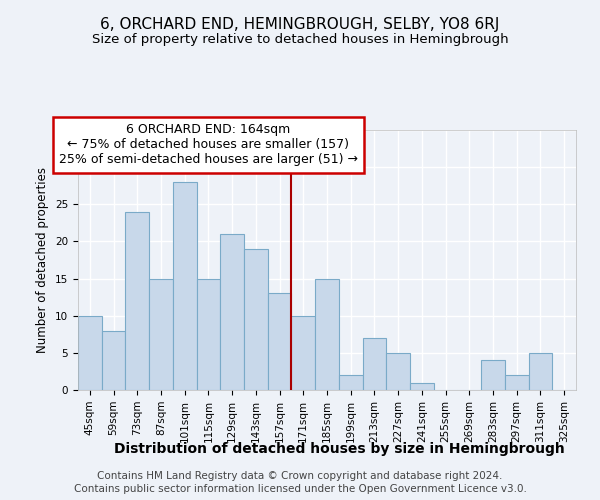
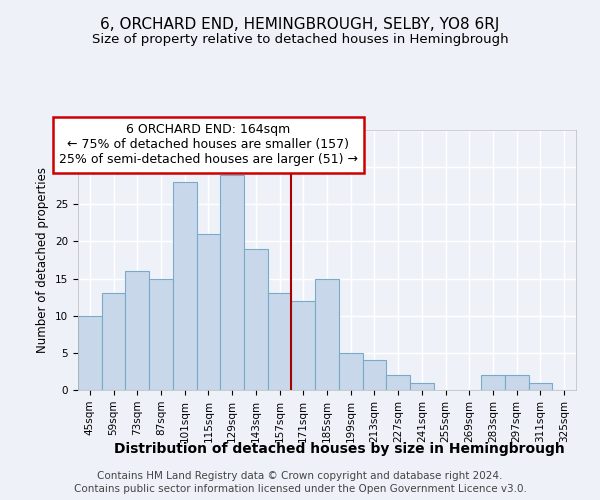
59sqm: 8 -> 13
73sqm: 24 -> 16
115sqm: 15 -> 21
129sqm: 21 -> 29
171sqm: 10 -> 12
199sqm: 2 -> 5
213sqm: 7 -> 4
227sqm: 5 -> 2
283sqm: 4 -> 2
311sqm: 5 -> 1
